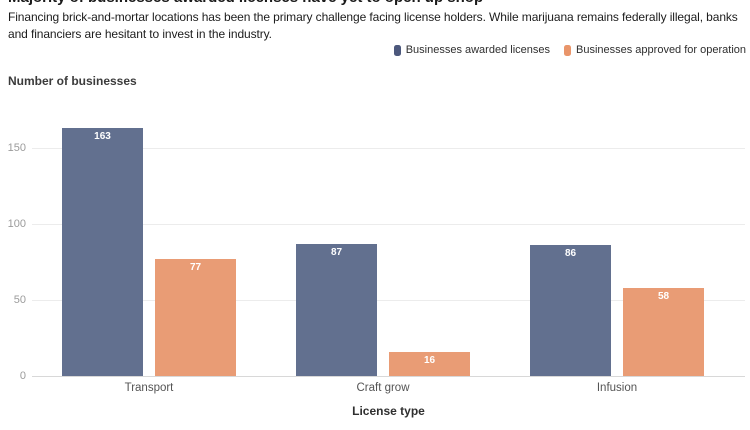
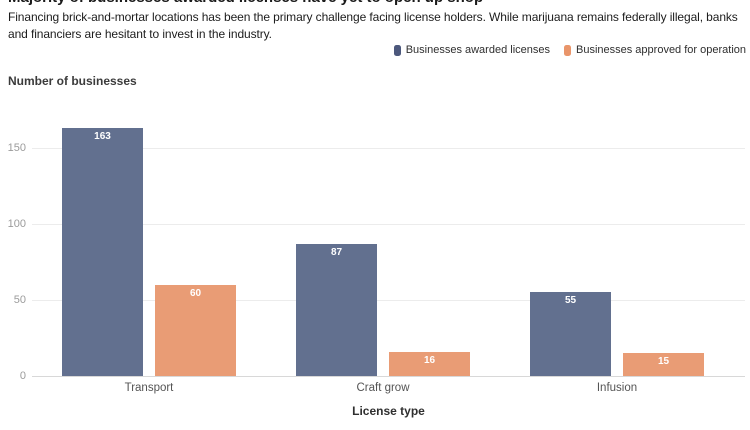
Businesses approved for operation/Transport: 77 -> 60
Businesses awarded licenses/Infusion: 86 -> 55
Businesses approved for operation/Infusion: 58 -> 15
